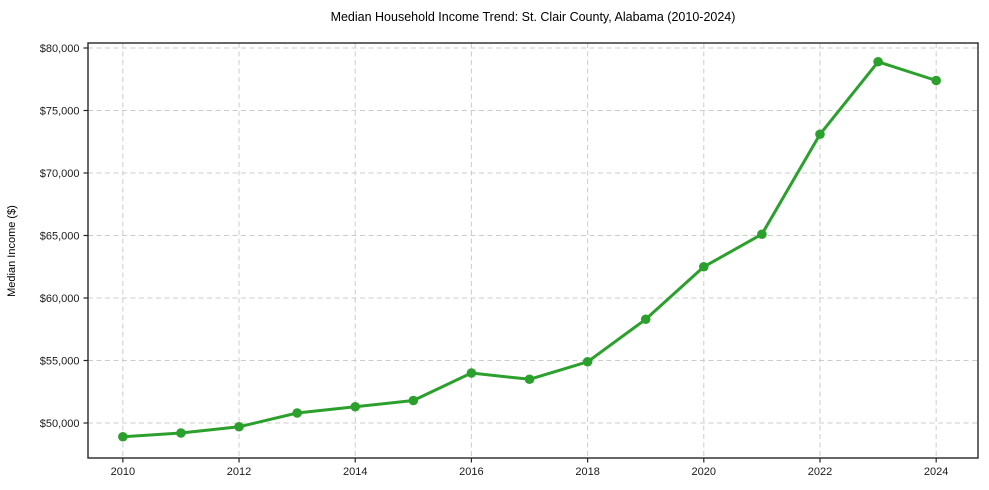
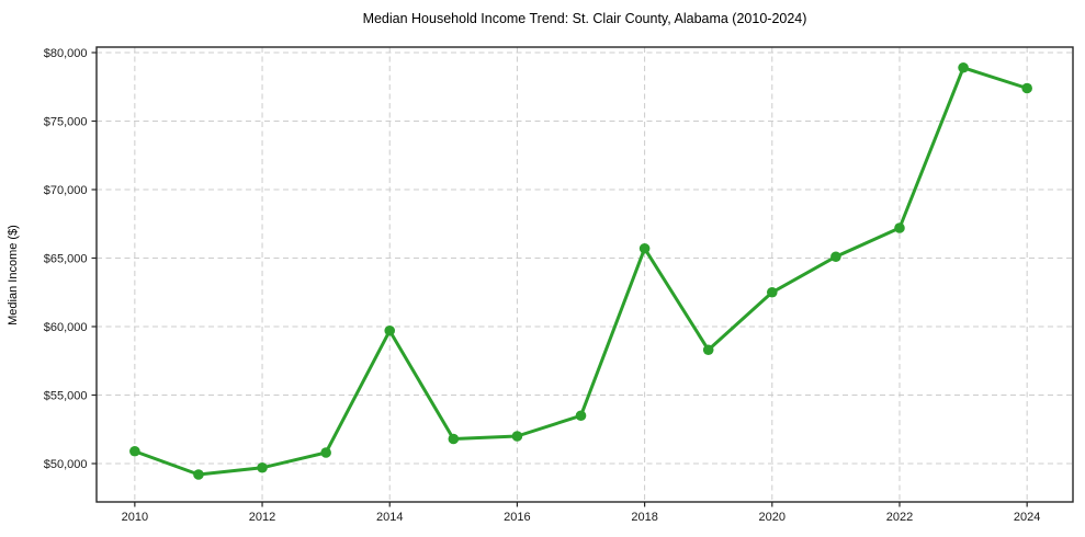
2010: $48900 -> $50900
2014: $51300 -> $59700
2016: $54000 -> $52000
2018: $54900 -> $65700
2022: $73100 -> $67200
